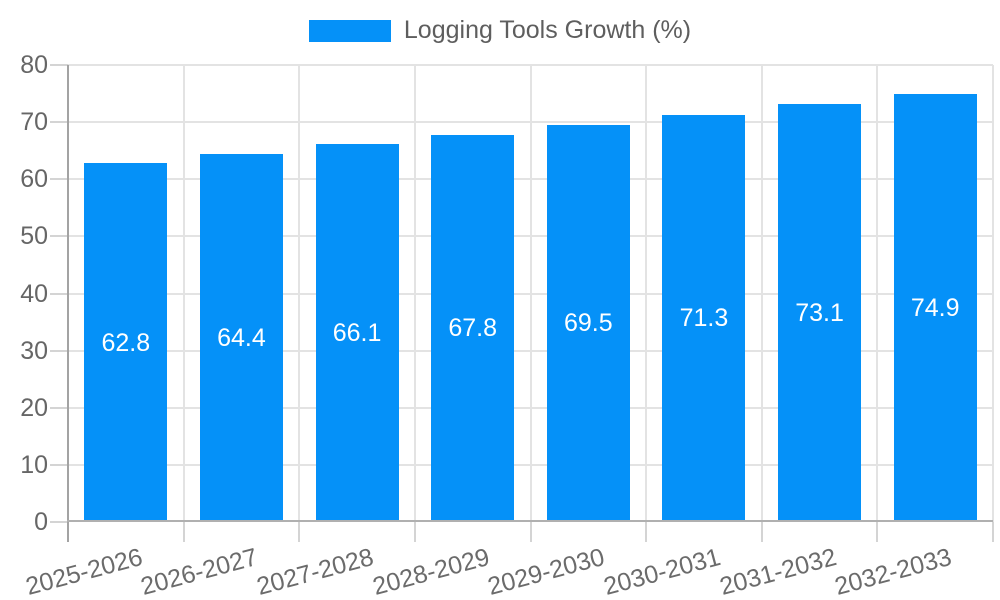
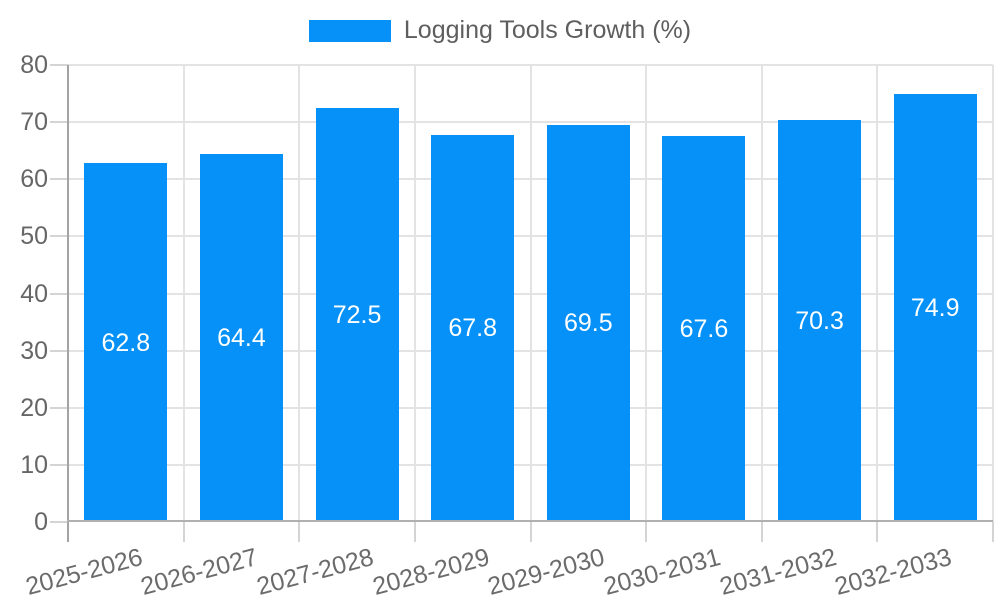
2027-2028: 66.1 -> 72.5
2030-2031: 71.3 -> 67.6
2031-2032: 73.1 -> 70.3
